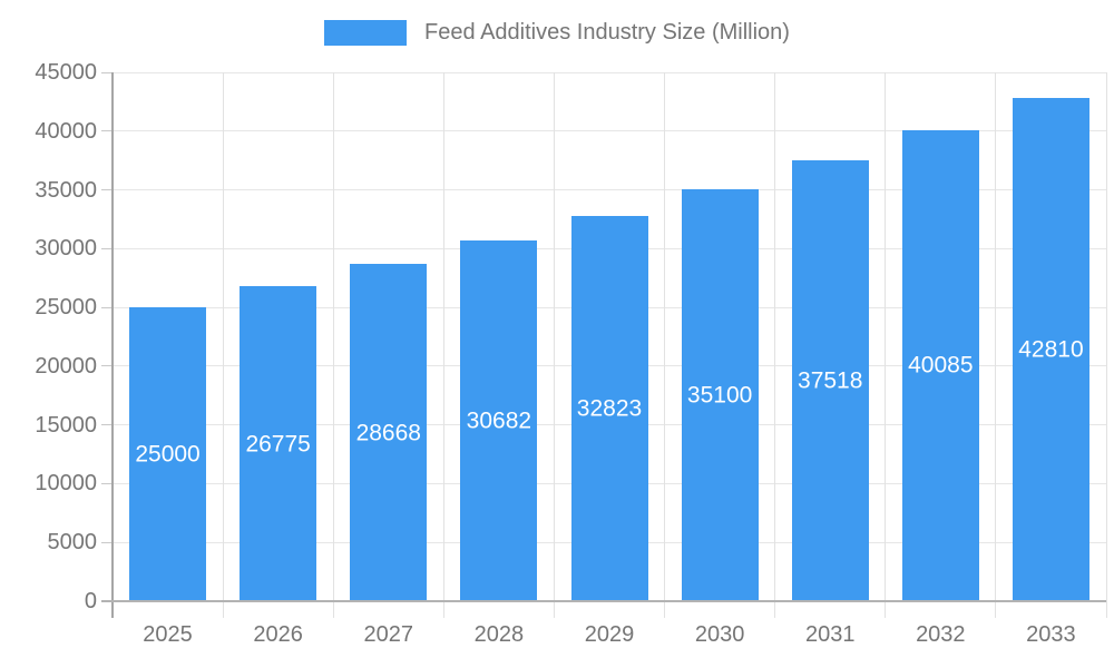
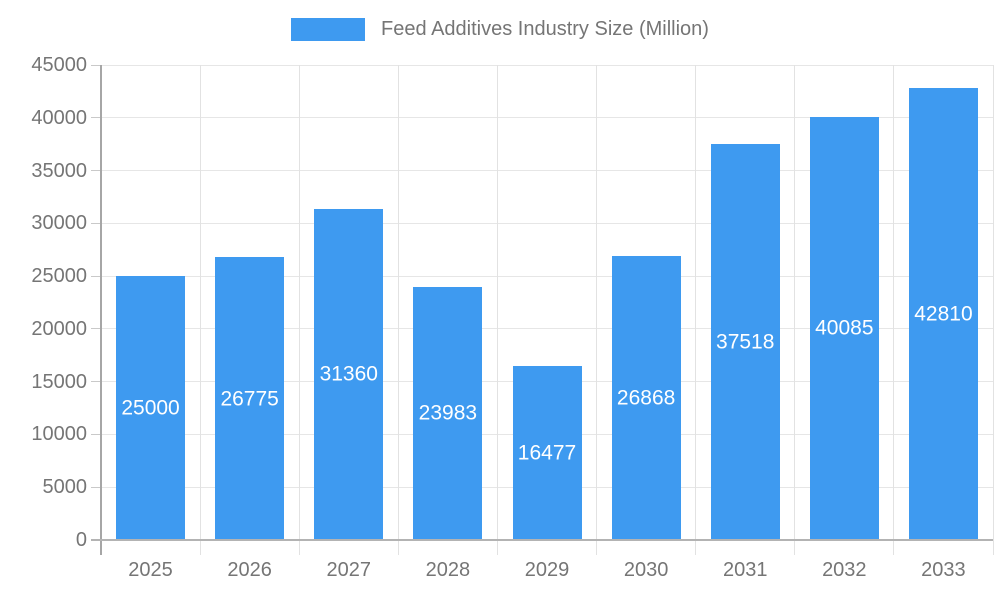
2027: 28668 -> 31360
2028: 30682 -> 23983
2029: 32823 -> 16477
2030: 35100 -> 26868
